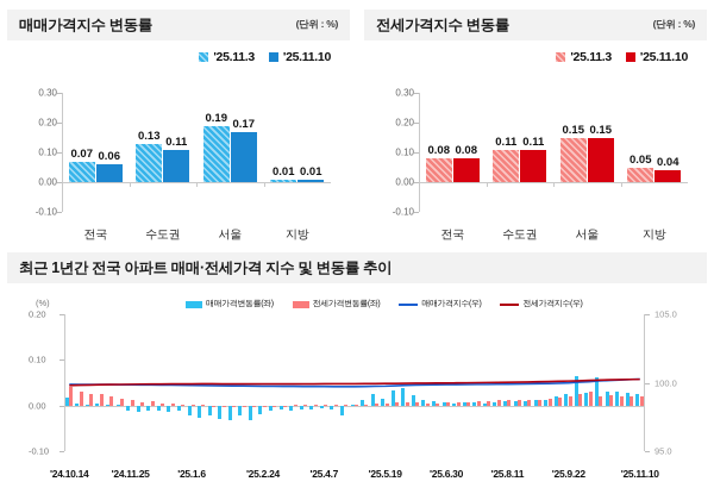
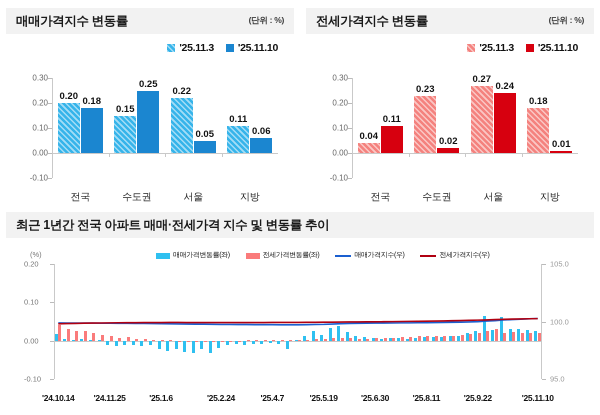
매매가격지수 변동률/'25.11.3/전국: 0.07 -> 0.20
매매가격지수 변동률/'25.11.10/전국: 0.06 -> 0.18
매매가격지수 변동률/'25.11.3/수도권: 0.13 -> 0.15
매매가격지수 변동률/'25.11.10/수도권: 0.11 -> 0.25
매매가격지수 변동률/'25.11.3/서울: 0.19 -> 0.22
매매가격지수 변동률/'25.11.10/서울: 0.17 -> 0.05
매매가격지수 변동률/'25.11.3/지방: 0.01 -> 0.11
매매가격지수 변동률/'25.11.10/지방: 0.01 -> 0.06
전세가격지수 변동률/'25.11.3/전국: 0.08 -> 0.04
전세가격지수 변동률/'25.11.10/전국: 0.08 -> 0.11
전세가격지수 변동률/'25.11.3/수도권: 0.11 -> 0.23
전세가격지수 변동률/'25.11.10/수도권: 0.11 -> 0.02
전세가격지수 변동률/'25.11.3/서울: 0.15 -> 0.27
전세가격지수 변동률/'25.11.10/서울: 0.15 -> 0.24
전세가격지수 변동률/'25.11.3/지방: 0.05 -> 0.18
전세가격지수 변동률/'25.11.10/지방: 0.04 -> 0.01
